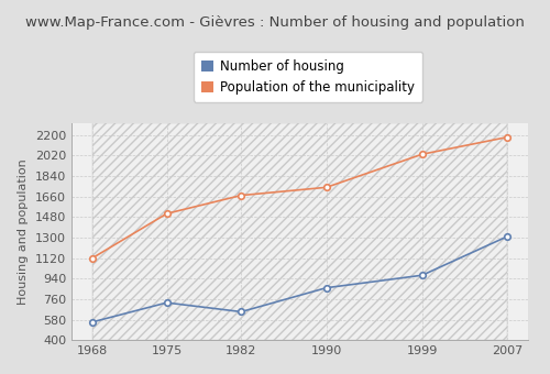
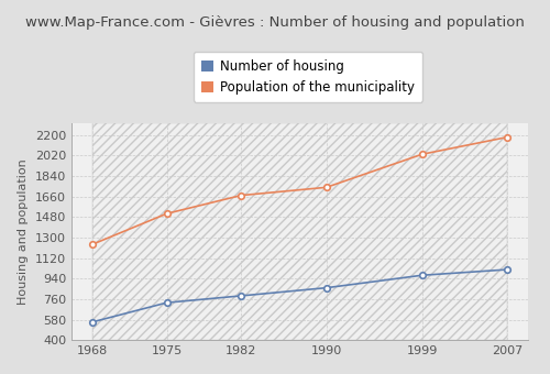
Population of the municipality/1968: 1120 -> 1240
Number of housing/1982: 650 -> 790
Number of housing/2007: 1310 -> 1020
